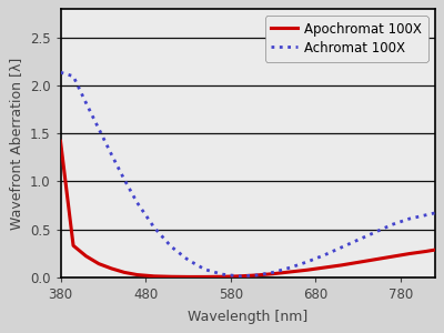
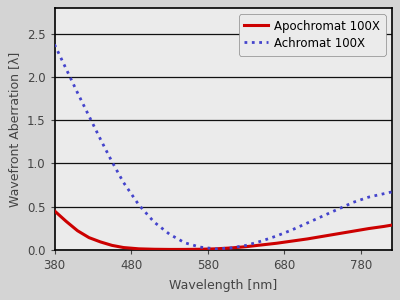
Apochromat 100X/380: 1.42 -> 0.45
Achromat 100X/380: 2.14 -> 2.38
